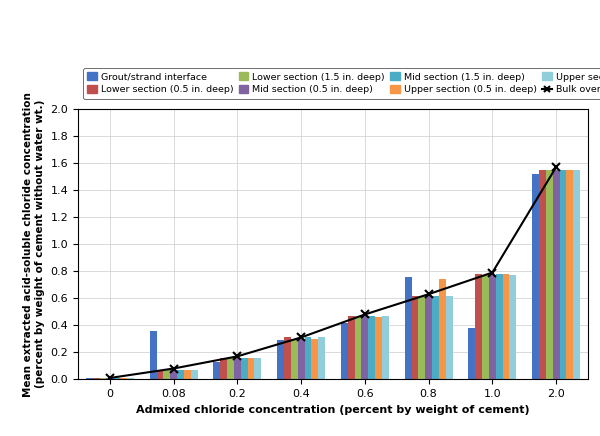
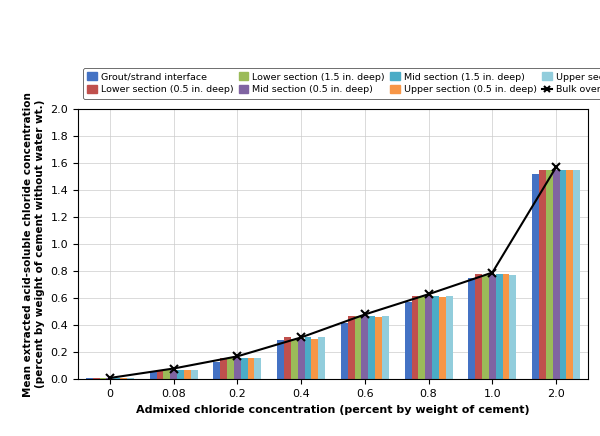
Grout/strand interface/0.08: 0.36 -> 0.06
Grout/strand interface/0.8: 0.76 -> 0.57
Upper section (0.5 in. deep)/0.8: 0.74 -> 0.61
Grout/strand interface/1.0: 0.38 -> 0.75
